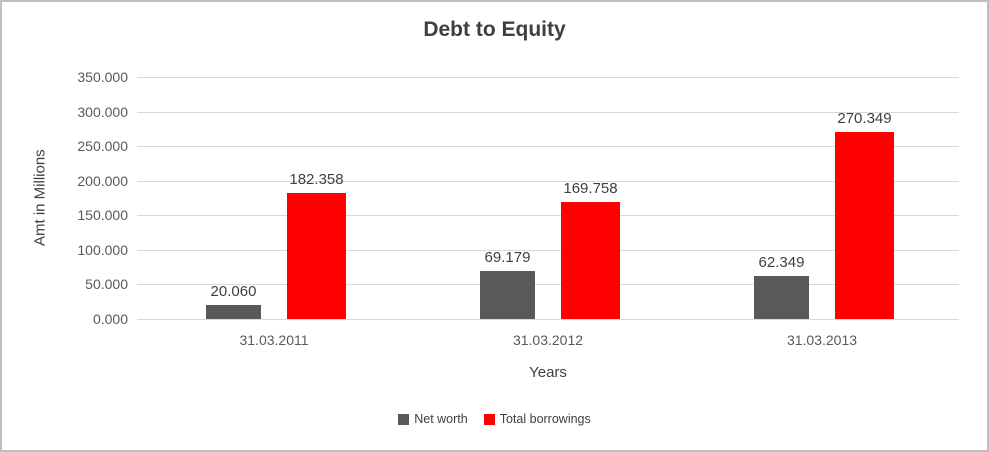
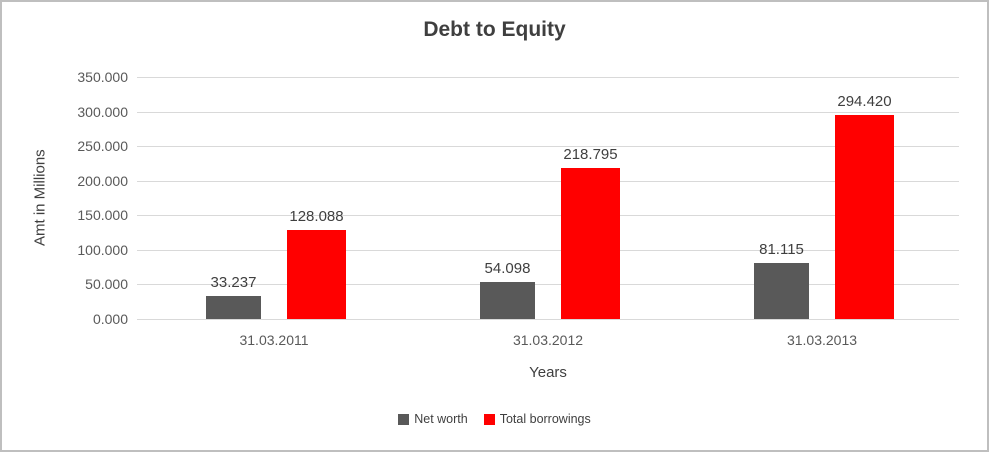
Net worth/31.03.2011: 20.060 -> 33.237
Total borrowings/31.03.2011: 182.358 -> 128.088
Net worth/31.03.2012: 69.179 -> 54.098
Total borrowings/31.03.2012: 169.758 -> 218.795
Net worth/31.03.2013: 62.349 -> 81.115
Total borrowings/31.03.2013: 270.349 -> 294.420
